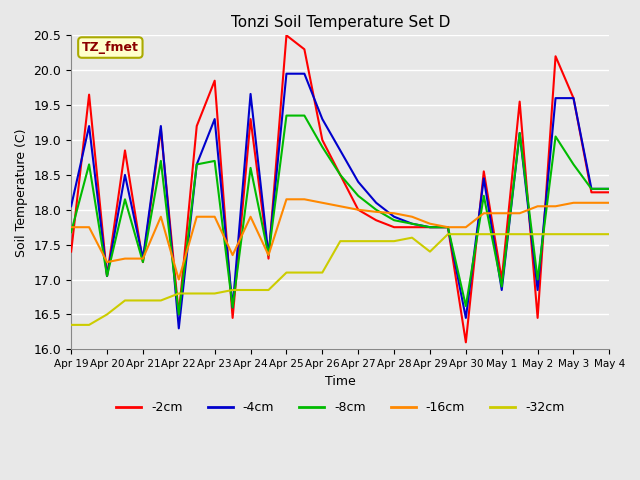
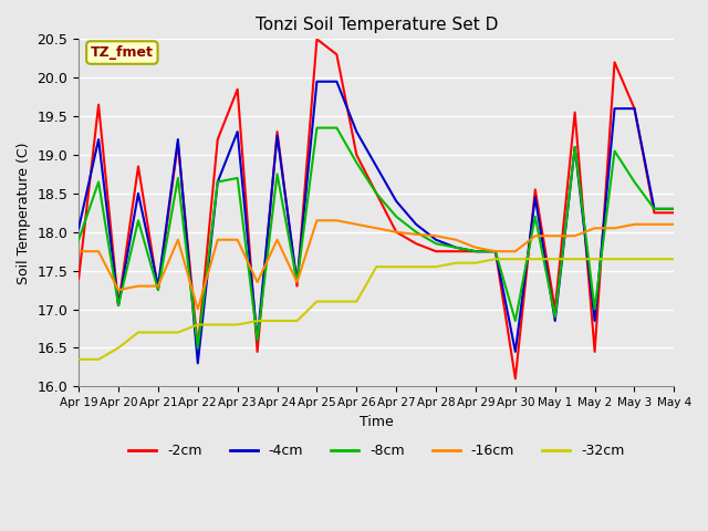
-8cm/Apr 19: 17.68 -> 17.90
-4cm/Apr 24: 19.66 -> 19.25
-8cm/Apr 24: 18.60 -> 18.75
-32cm/Apr 29: 17.40 -> 17.60
-8cm/Apr 30: 16.62 -> 16.85
